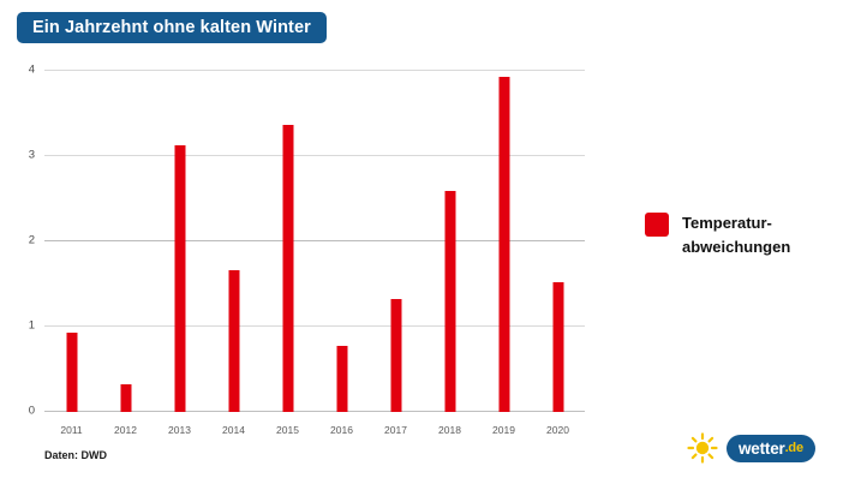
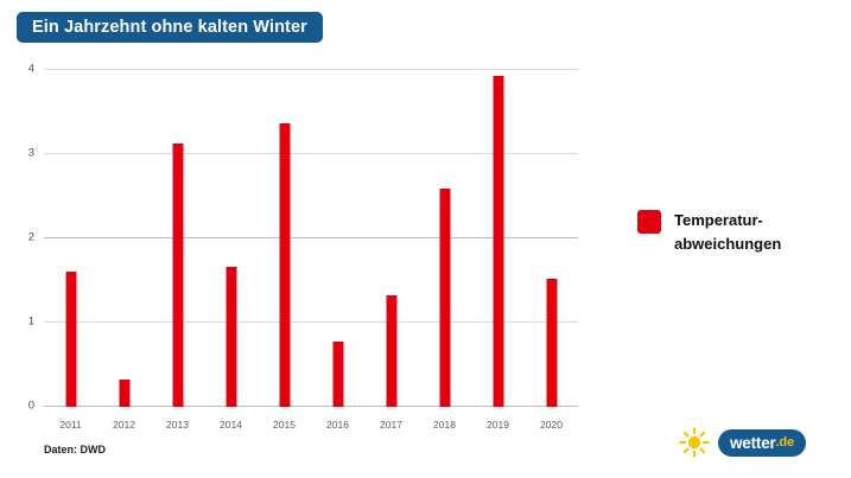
2011: 0.9 -> 1.6
